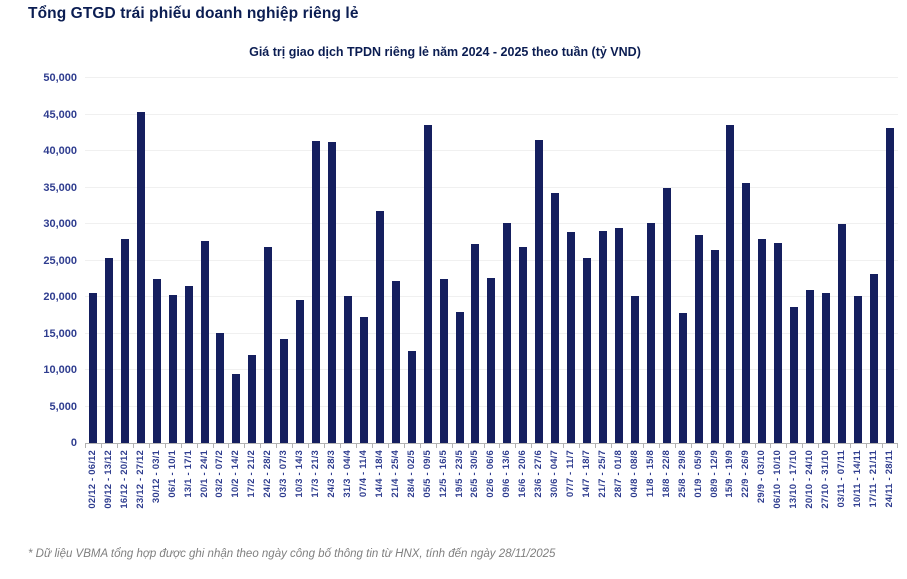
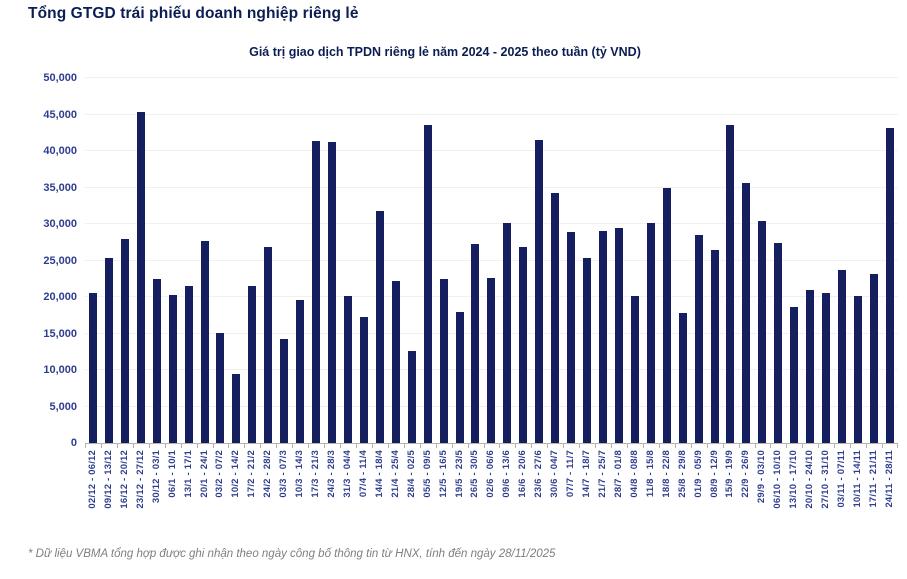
17/2 - 21/2: 12000 -> 22000
29/9 - 03/10: 28000 -> 30000
03/11 - 07/11: 30000 -> 24000
